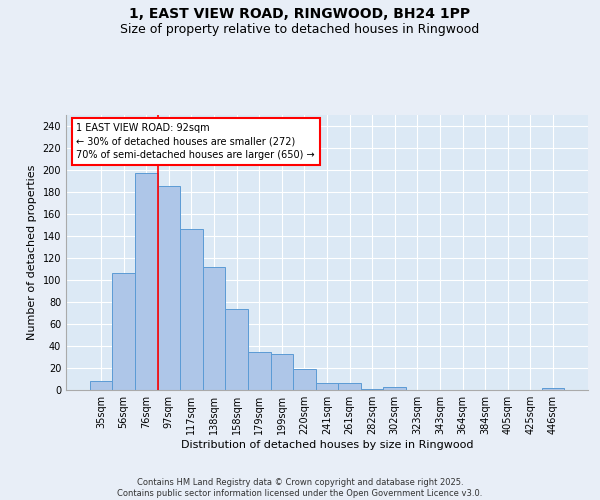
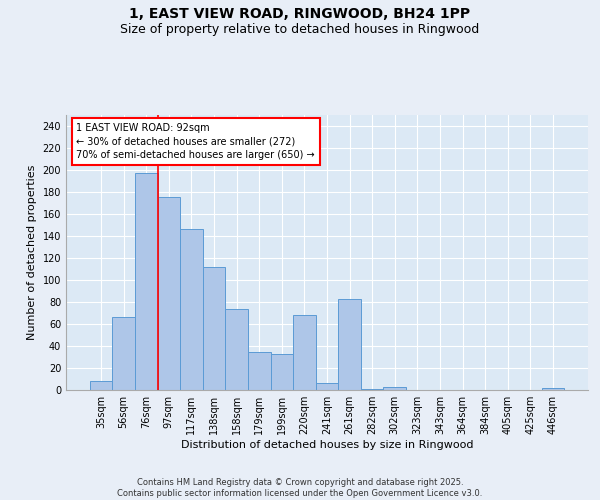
56sqm: 106 -> 66
97sqm: 185 -> 175
220sqm: 19 -> 68
261sqm: 6 -> 83
